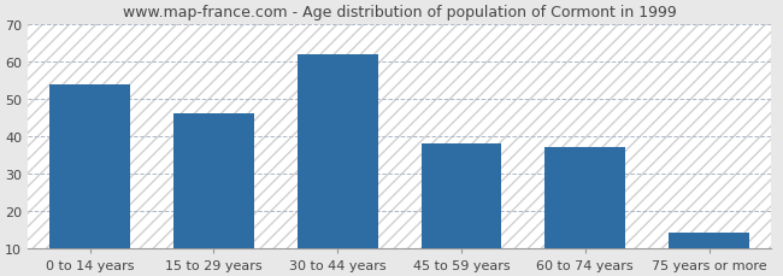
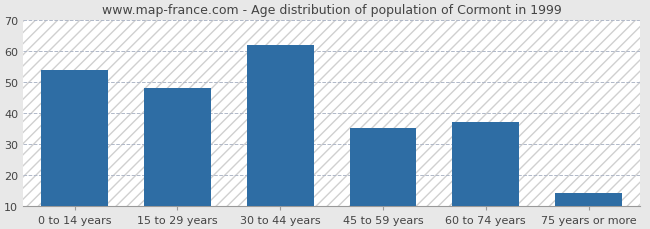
15 to 29 years: 46 -> 48
45 to 59 years: 38 -> 35
